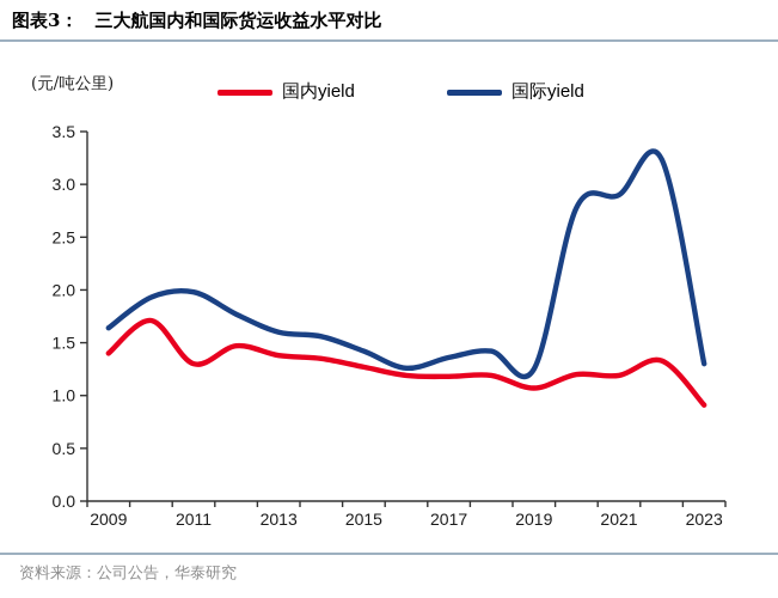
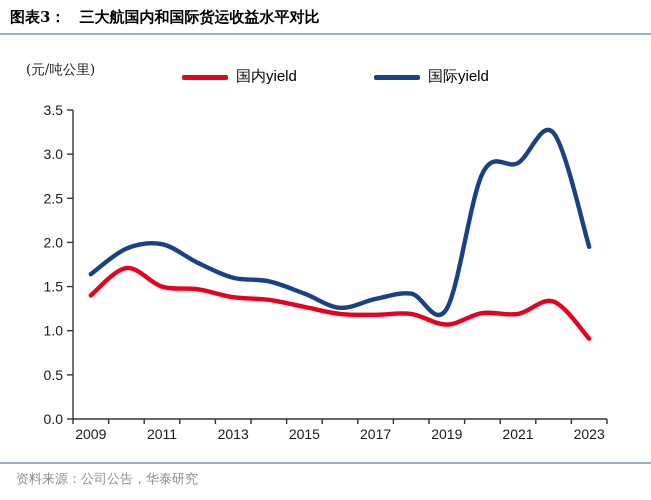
国内yield/2011: 1.3 -> 1.5
国际yield/2023: 1.3 -> 1.9
